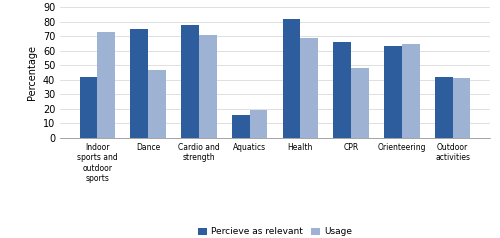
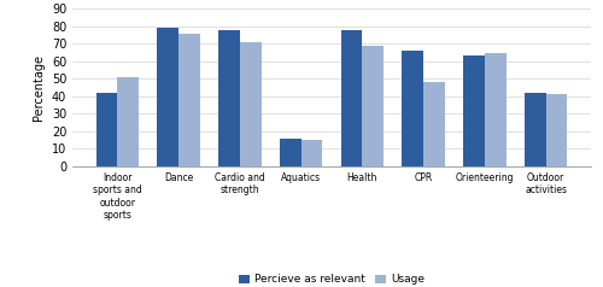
Usage/Indoor sports and outdoor sports: 73 -> 51
Percieve as relevant/Dance: 75 -> 79
Usage/Dance: 47 -> 76
Usage/Aquatics: 19 -> 15
Percieve as relevant/Health: 82 -> 78
